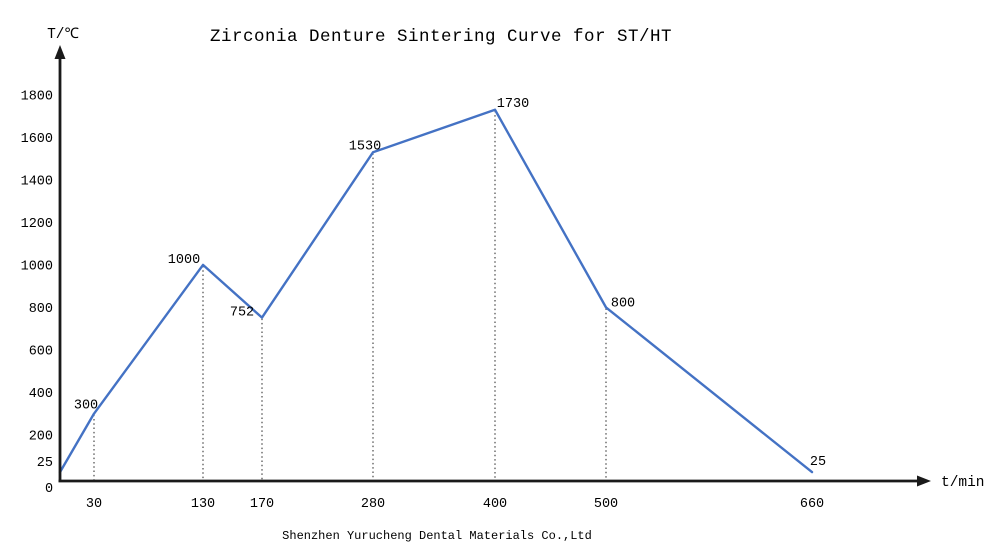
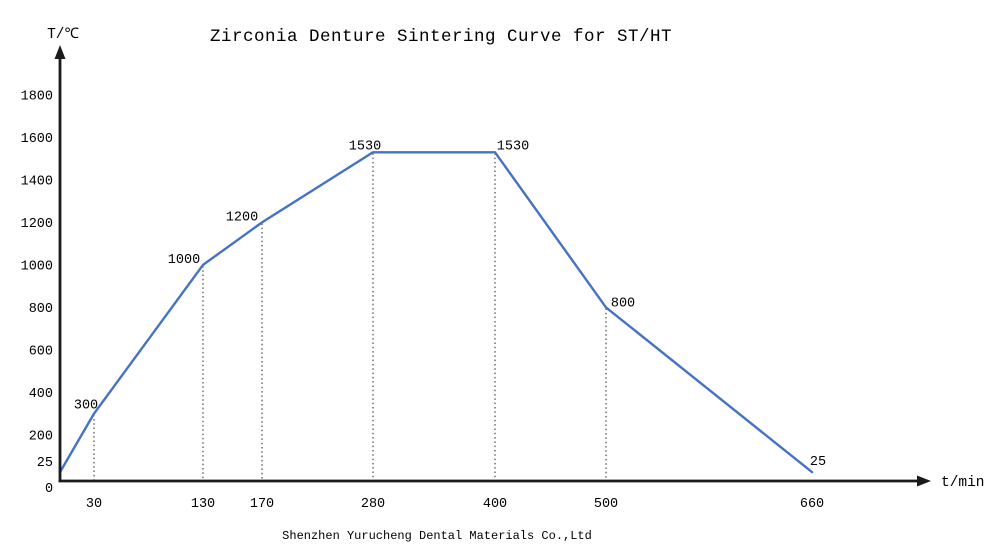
170: 752 -> 1200
400: 1730 -> 1530
